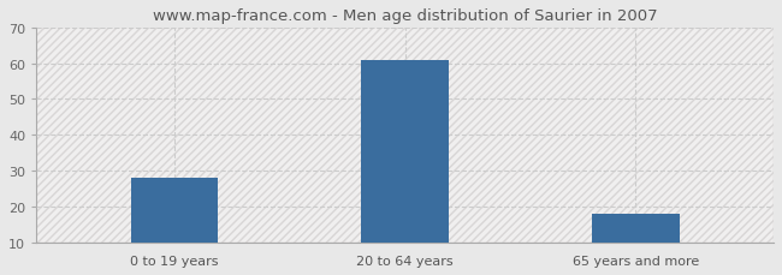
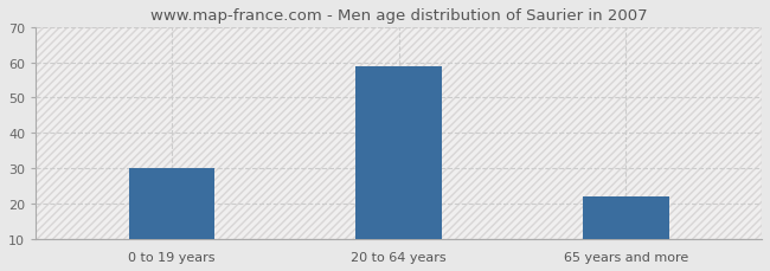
0 to 19 years: 28 -> 30
20 to 64 years: 61 -> 59
65 years and more: 18 -> 22
